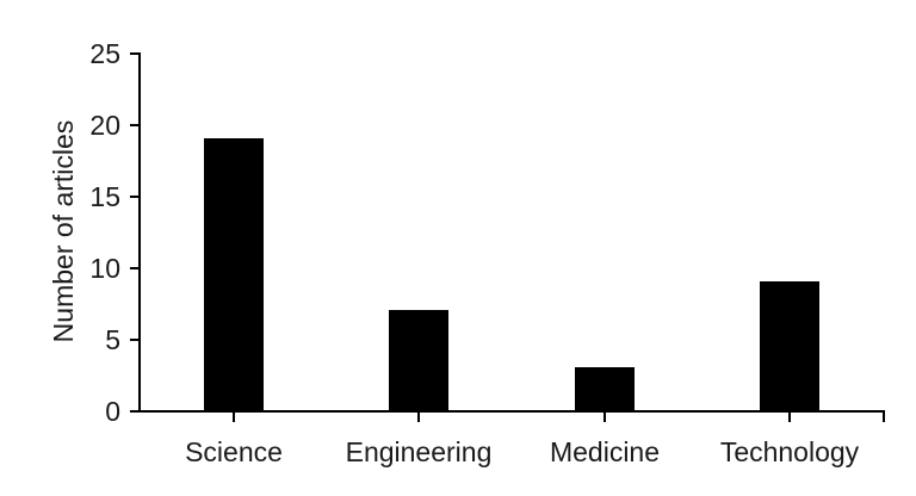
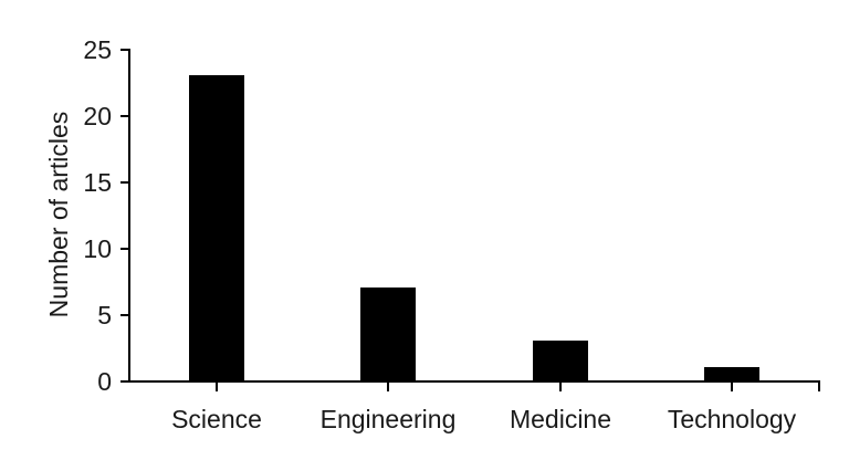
Science: 19 -> 23
Technology: 9 -> 1
